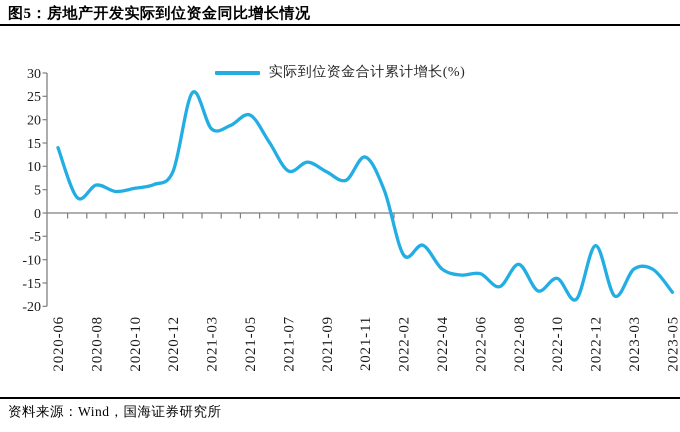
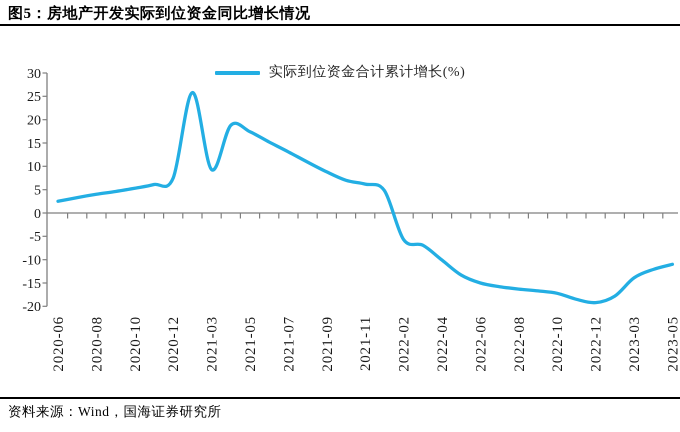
2020-06: 14 -> 2
2020-08: 6 -> 4
2020-12: 9 -> 8
2021-03: 18 -> 9
2021-05: 21 -> 17
2021-07: 9 -> 13
2021-11: 12 -> 6
2022-02: -9 -> -6
2022-04: -12 -> -10
2022-06: -13 -> -15
2022-08: -11 -> -16
2022-10: -14 -> -17
2022-12: -7 -> -19
2023-03: -12 -> -14
2023-05: -17 -> -11
